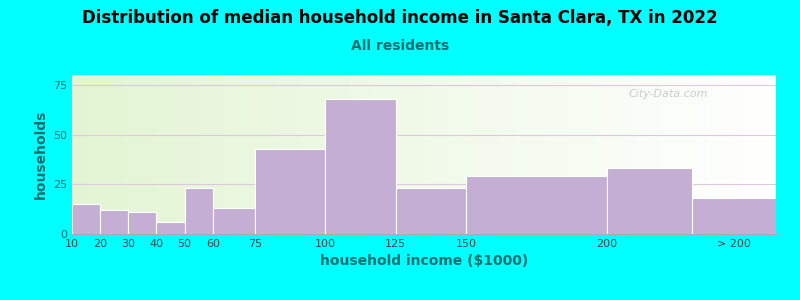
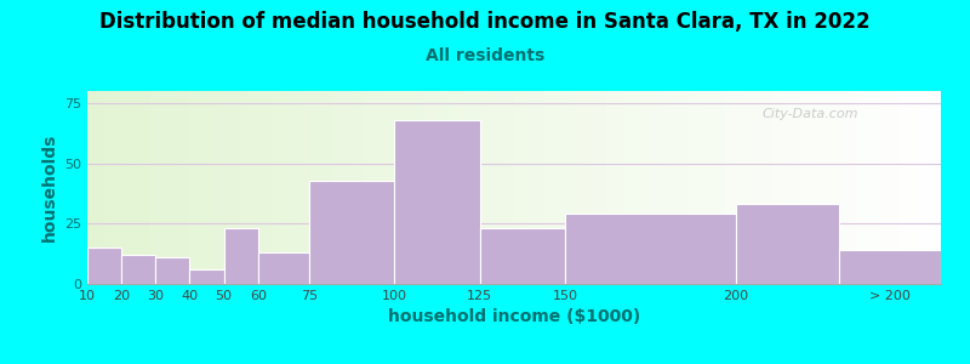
> 200: 18 -> 14
